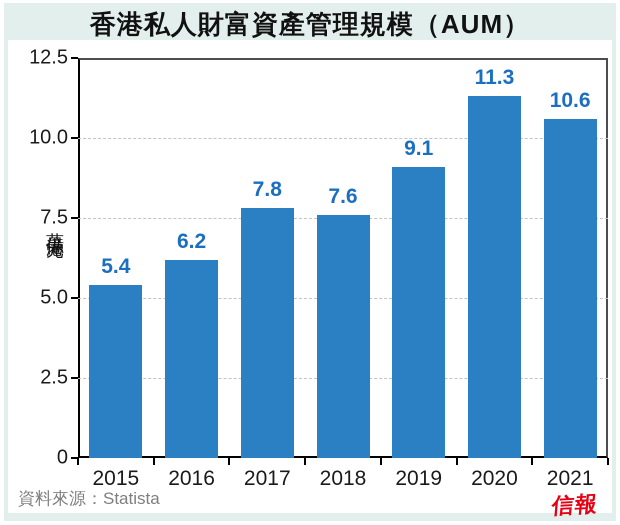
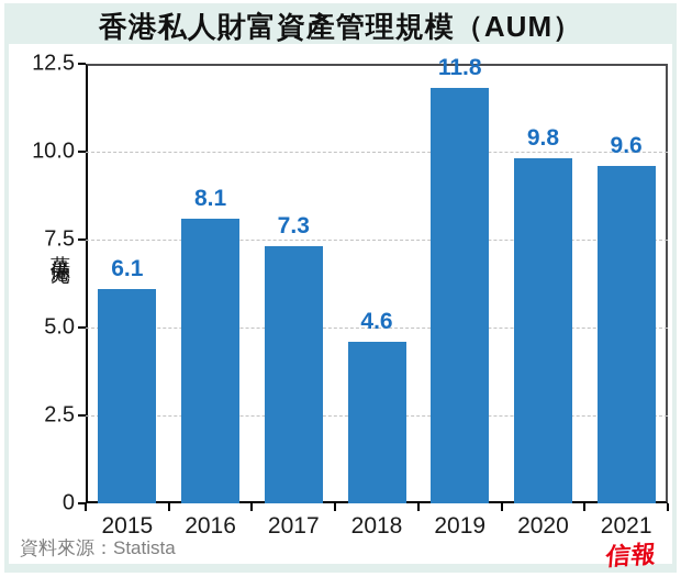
2015: 5.4 -> 6.1
2016: 6.2 -> 8.1
2017: 7.8 -> 7.3
2018: 7.6 -> 4.6
2019: 9.1 -> 11.8
2020: 11.3 -> 9.8
2021: 10.6 -> 9.6
